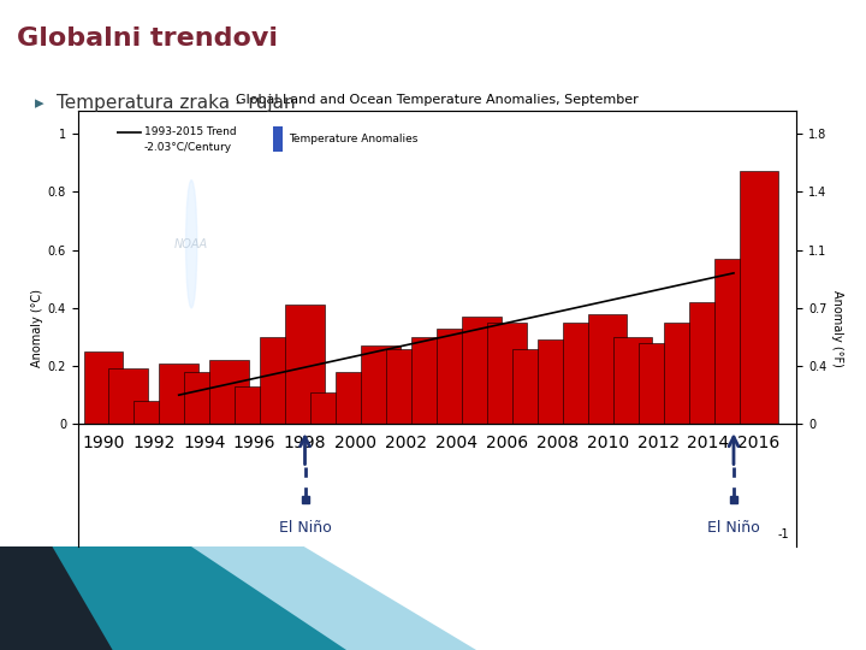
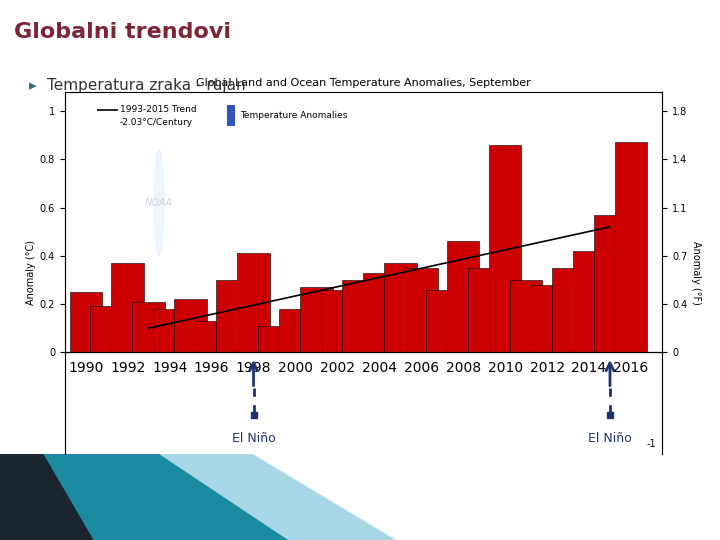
1992: 0.08 -> 0.37
2008: 0.29 -> 0.46
2010: 0.38 -> 0.86
